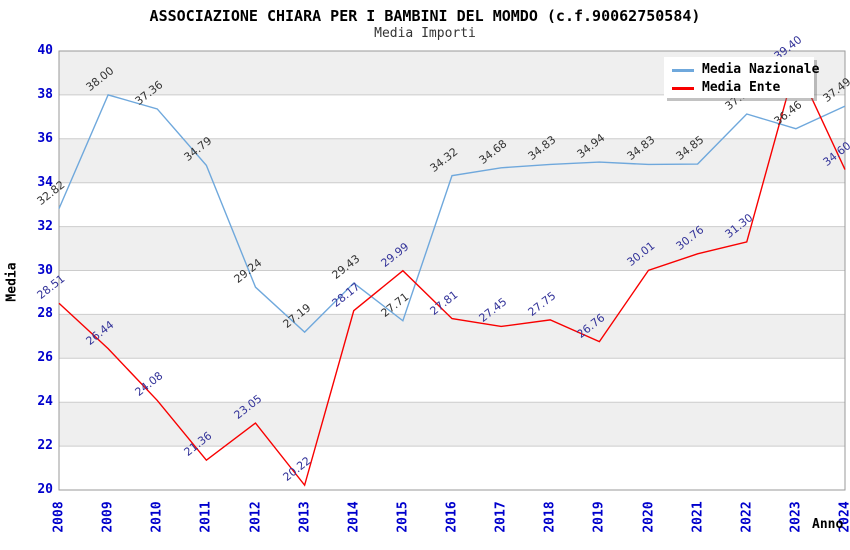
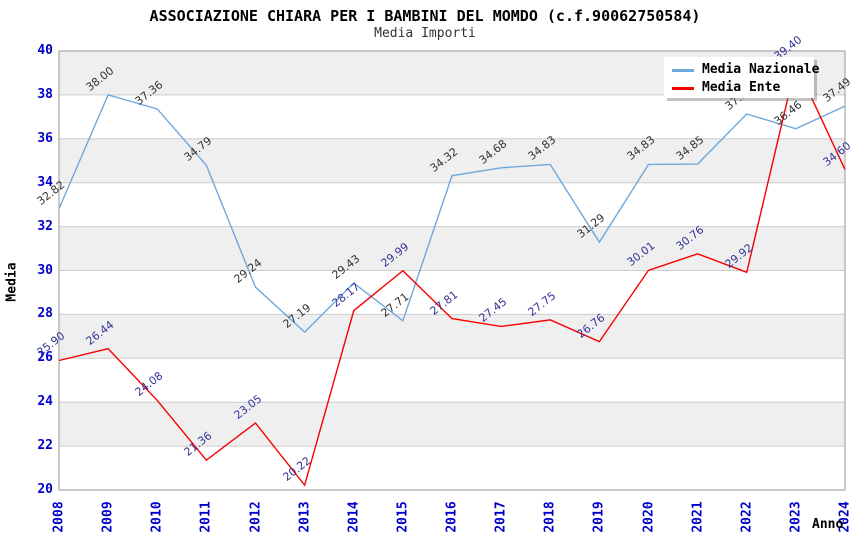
Media Ente/2008: 28.51 -> 25.90
Media Nazionale/2019: 34.94 -> 31.29
Media Ente/2022: 31.30 -> 29.92
